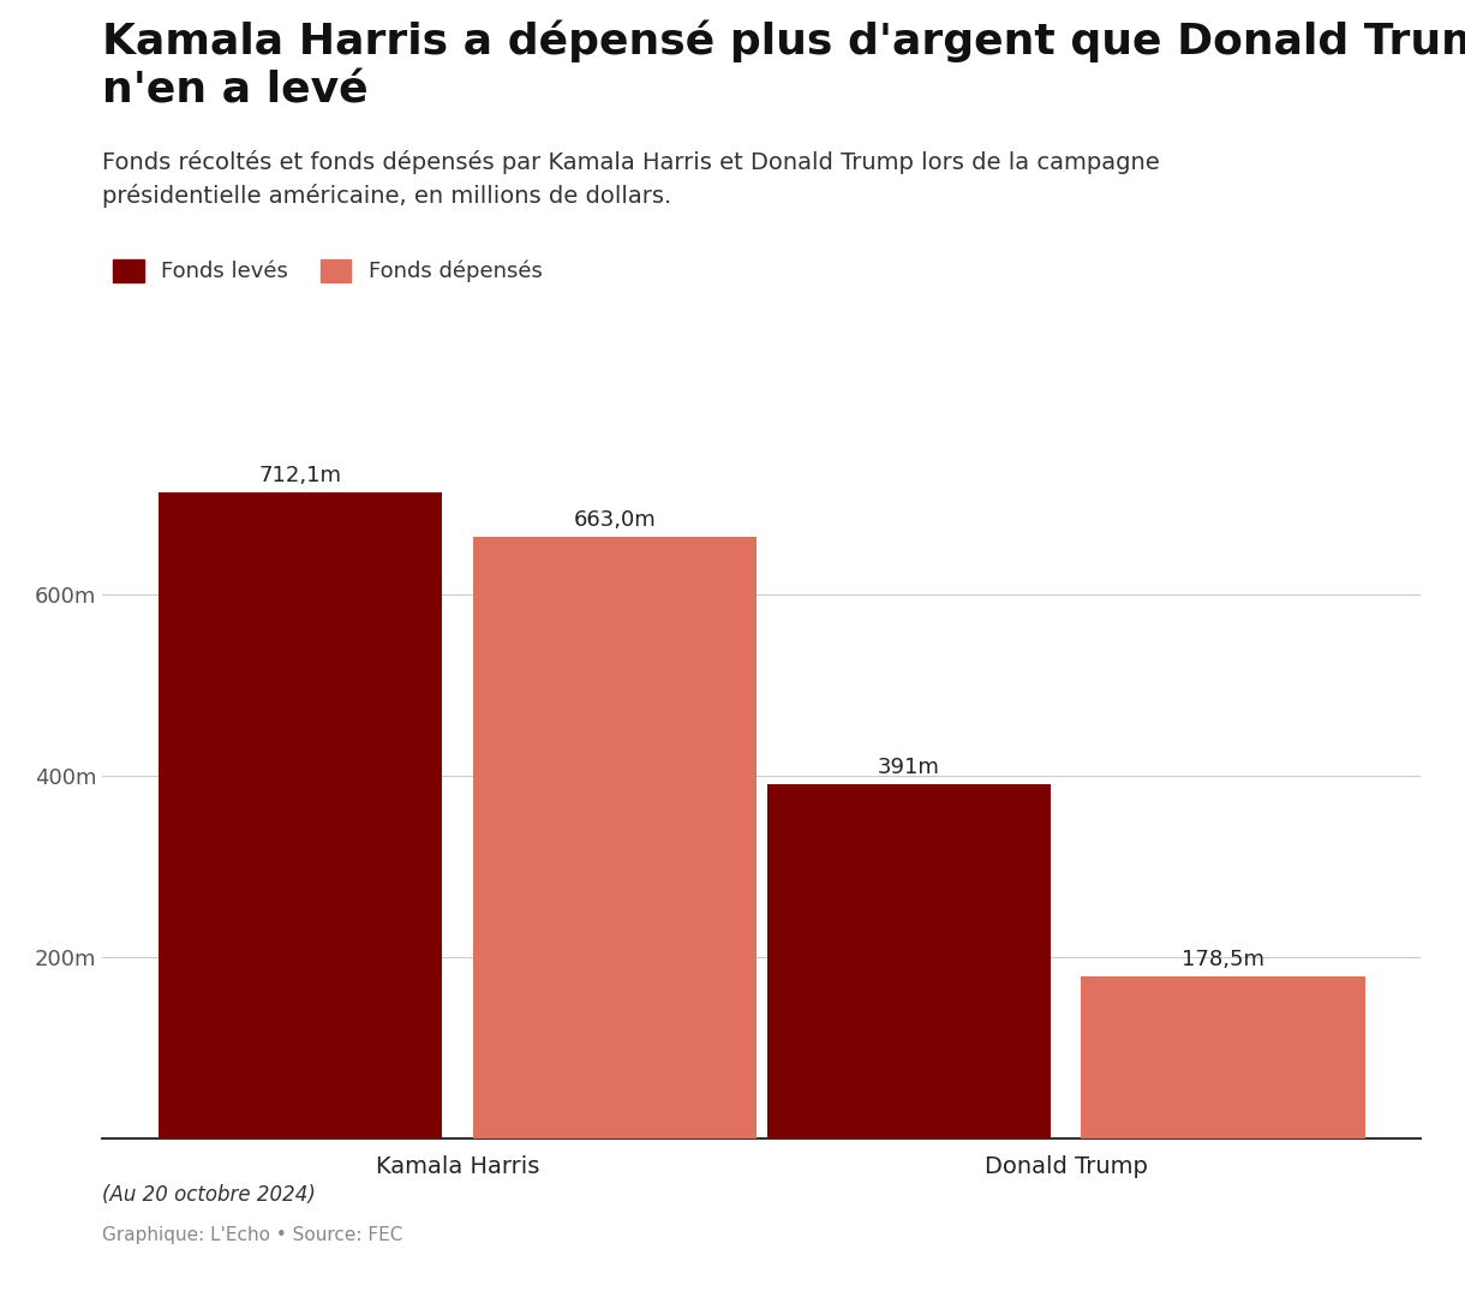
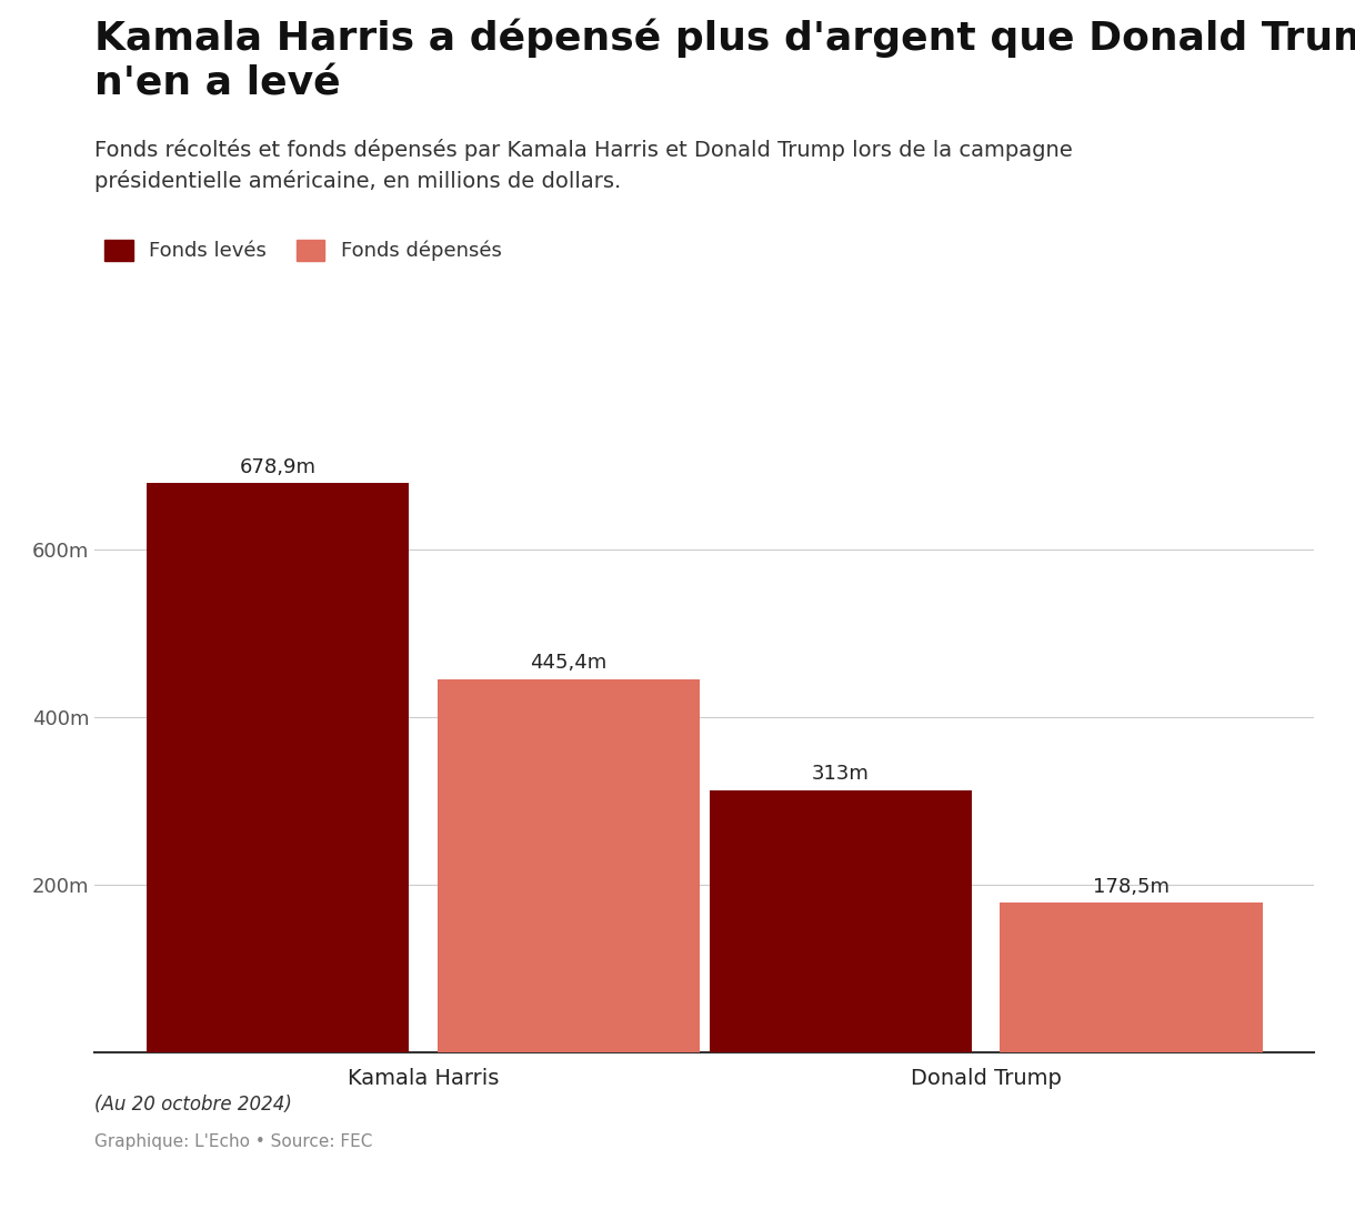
Fonds levés/Kamala Harris: 712,1m -> 678,9m
Fonds dépensés/Kamala Harris: 663,0m -> 445,4m
Fonds levés/Donald Trump: 391m -> 313m
